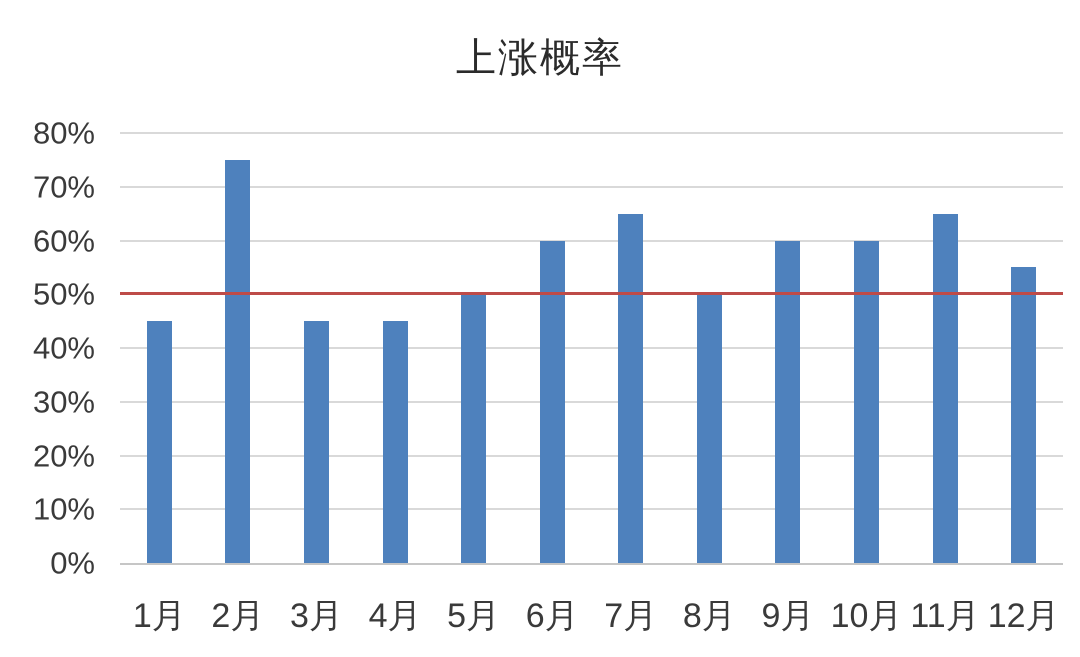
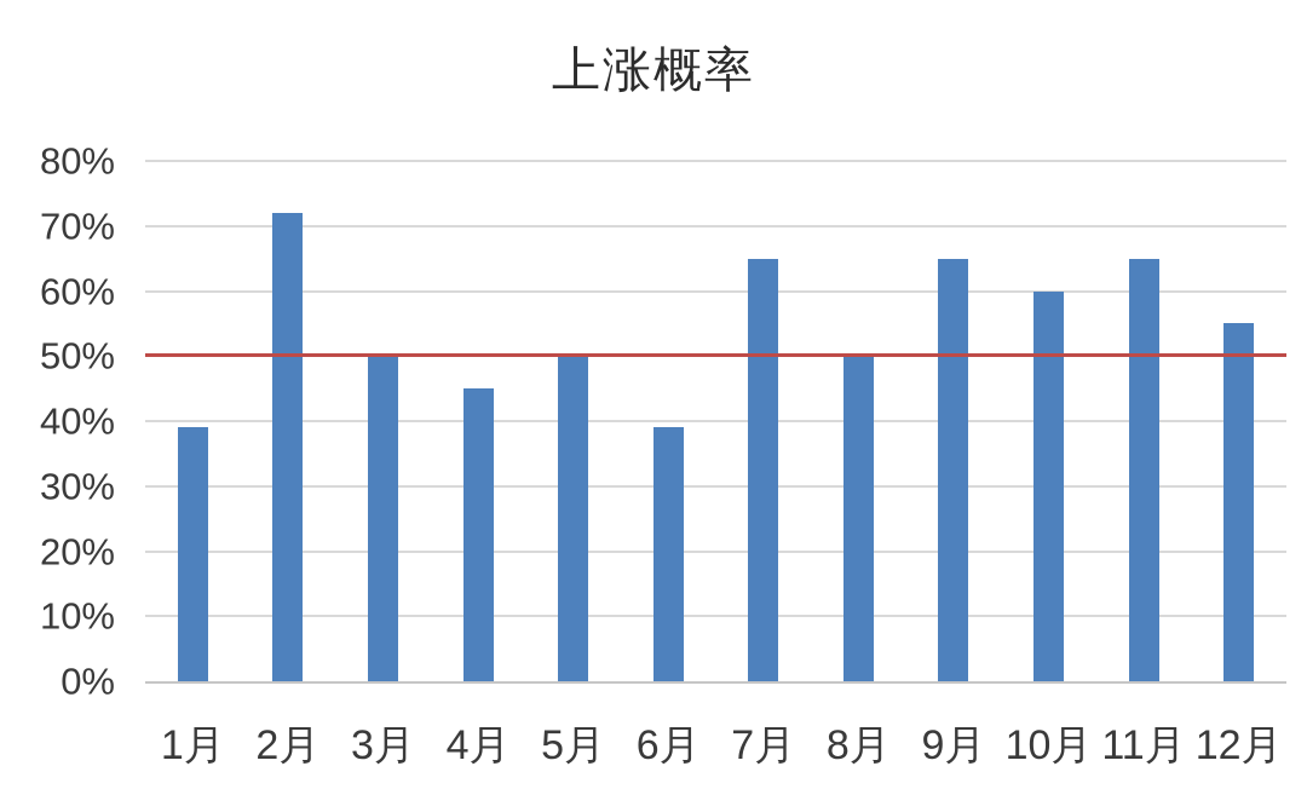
1月: 45% -> 39%
2月: 75% -> 72%
3月: 45% -> 50%
6月: 60% -> 39%
9月: 60% -> 65%
